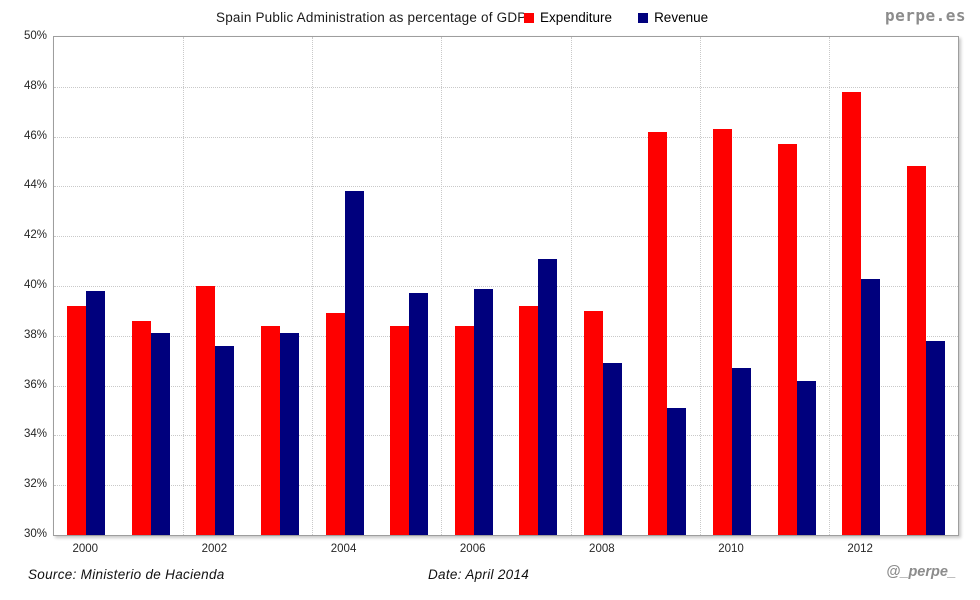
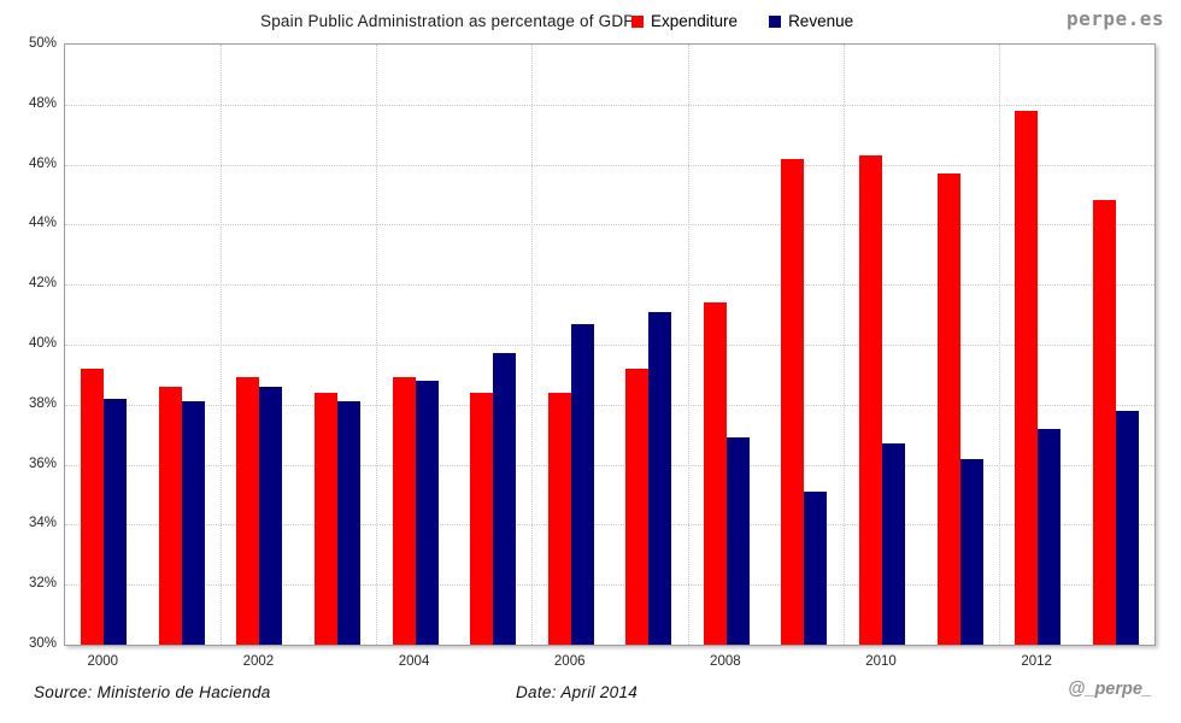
Revenue/2000: 39.8% -> 38.2%
Expenditure/2002: 40.0% -> 38.9%
Revenue/2002: 37.6% -> 38.6%
Revenue/2004: 43.8% -> 38.8%
Revenue/2006: 39.9% -> 40.7%
Expenditure/2008: 39.0% -> 41.4%
Revenue/2012: 40.3% -> 37.2%
